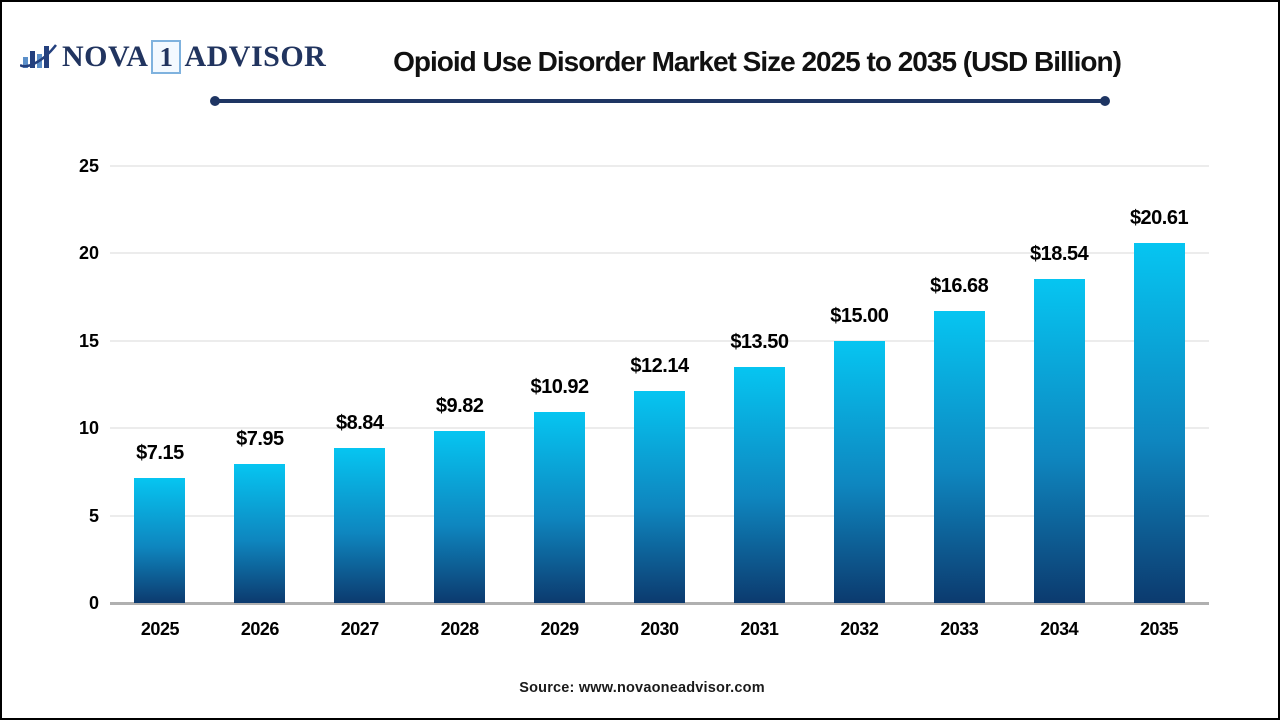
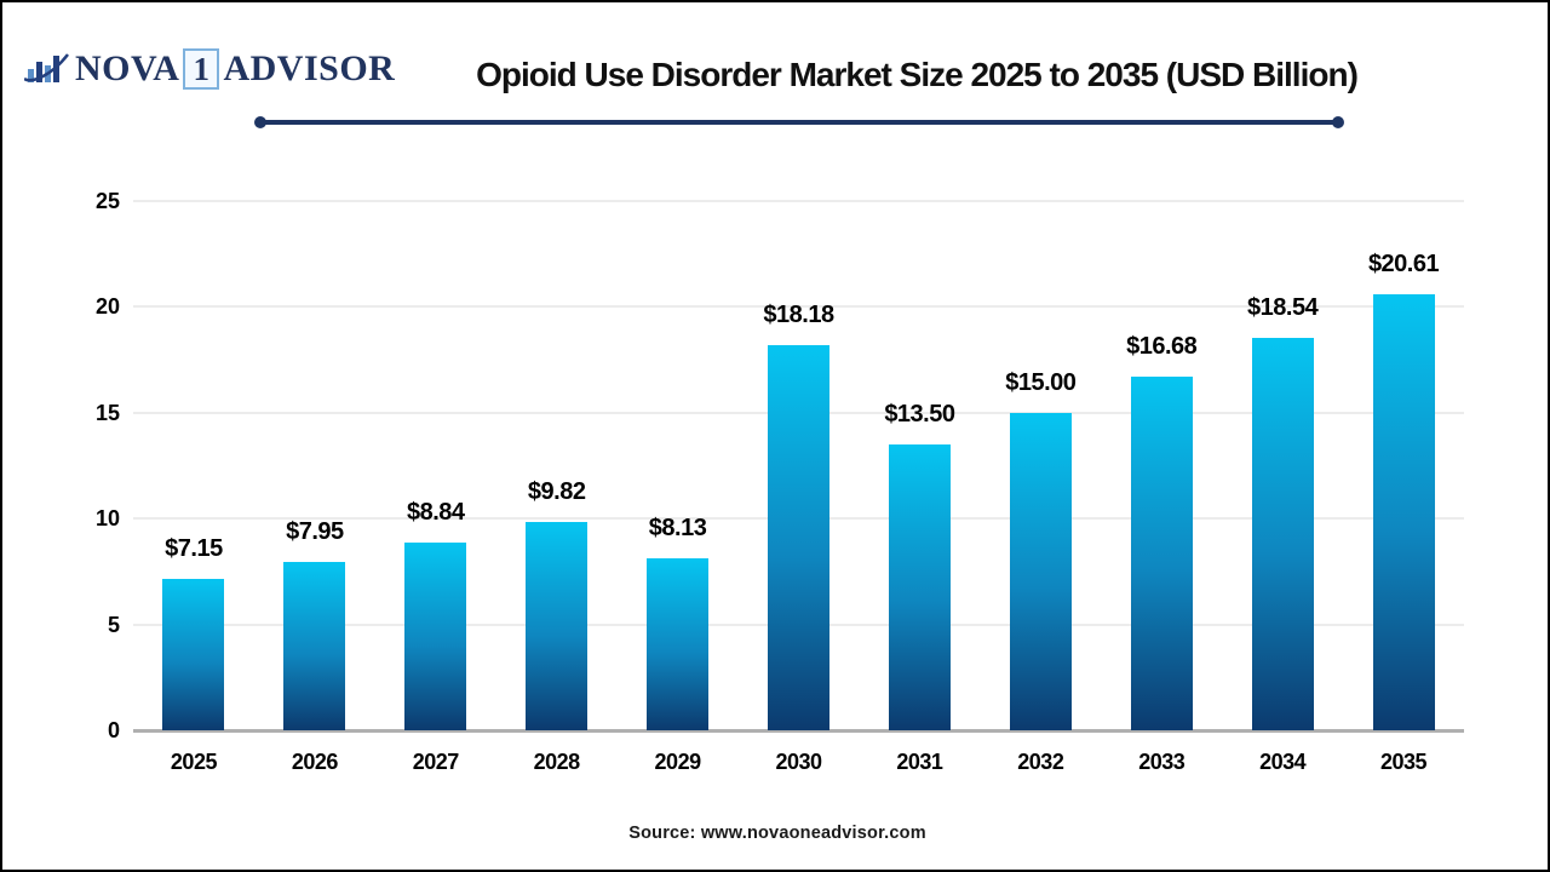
2029: $10.92 -> $8.13
2030: $12.14 -> $18.18
